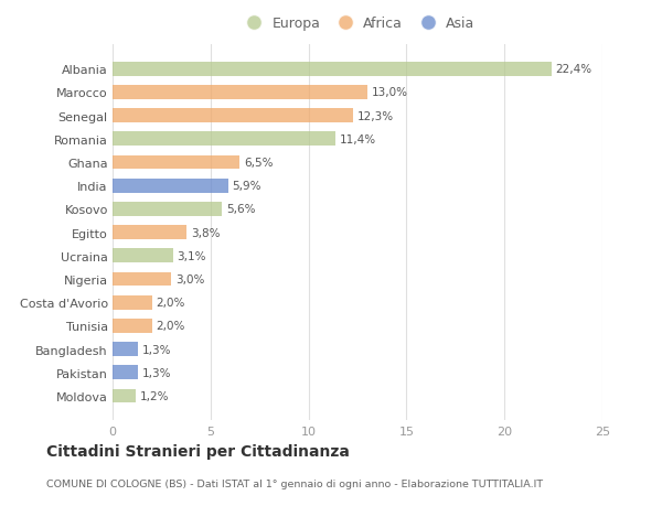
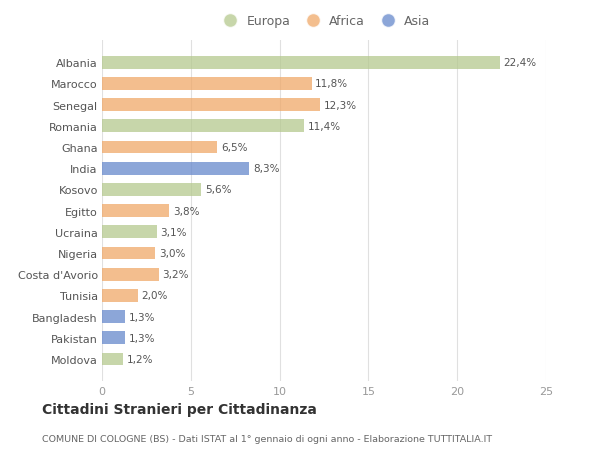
Marocco: 13,0% -> 11,8%
India: 5,9% -> 8,3%
Costa d'Avorio: 2,0% -> 3,2%
